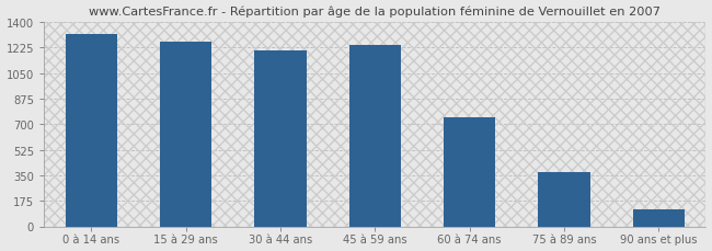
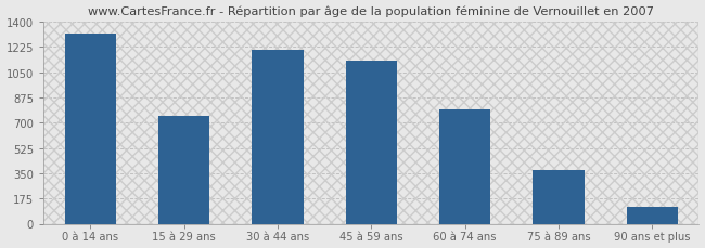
15 à 29 ans: 1270 -> 750
45 à 59 ans: 1240 -> 1130
60 à 74 ans: 740 -> 790
